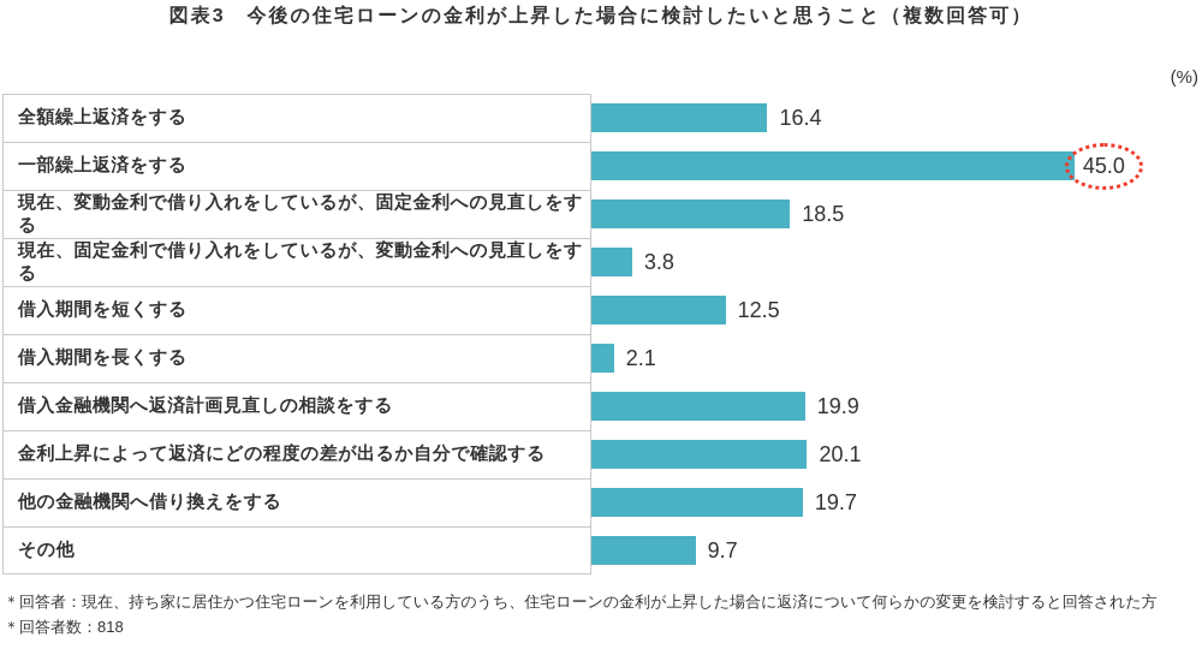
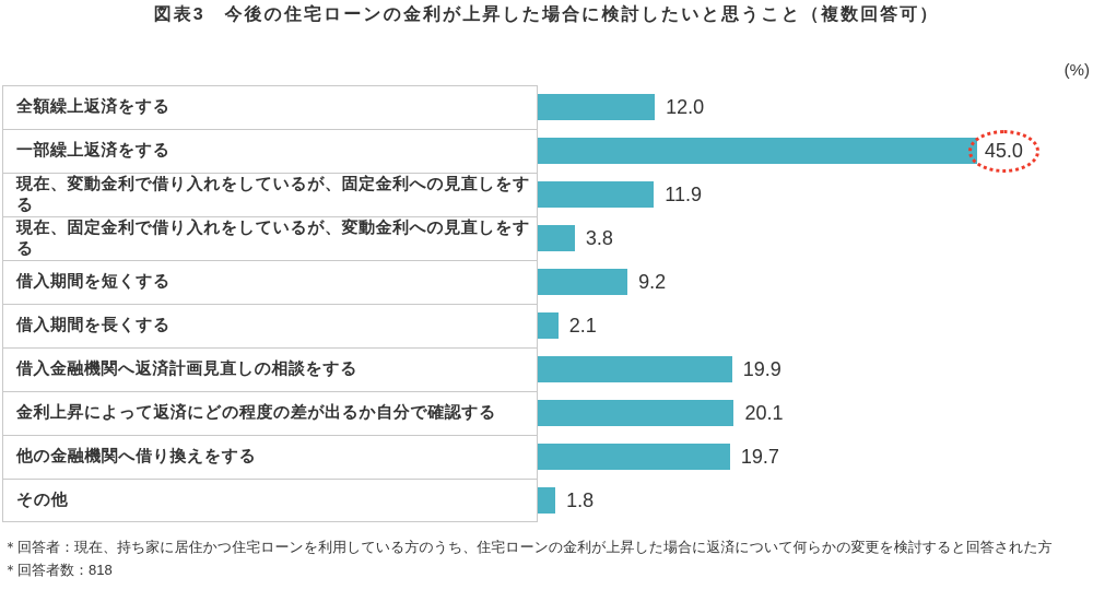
全額繰上返済をする: 16.4 -> 12.0
現在、変動金利で借り入れをしているが、固定金利への見直しをする: 18.5 -> 11.9
借入期間を短くする: 12.5 -> 9.2
その他: 9.7 -> 1.8
